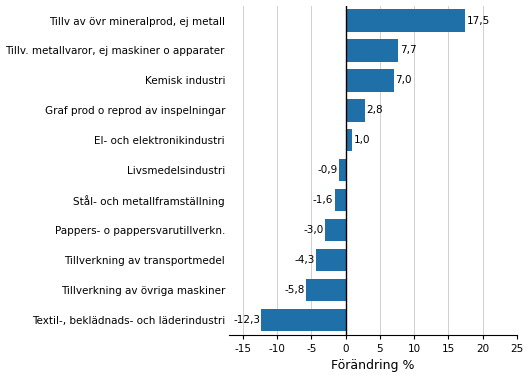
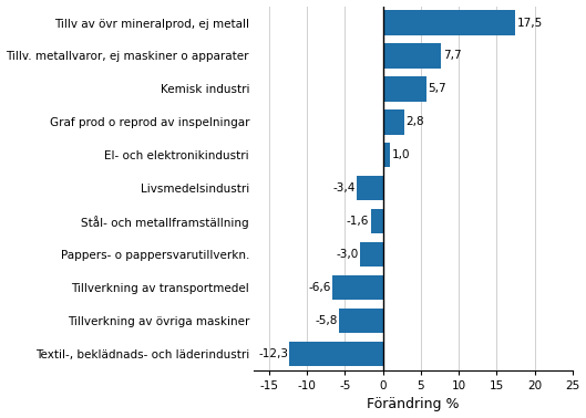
Kemisk industri: 7,0 -> 5,7
Livsmedelsindustri: -0,9 -> -3,4
Tillverkning av transportmedel: -4,3 -> -6,6
